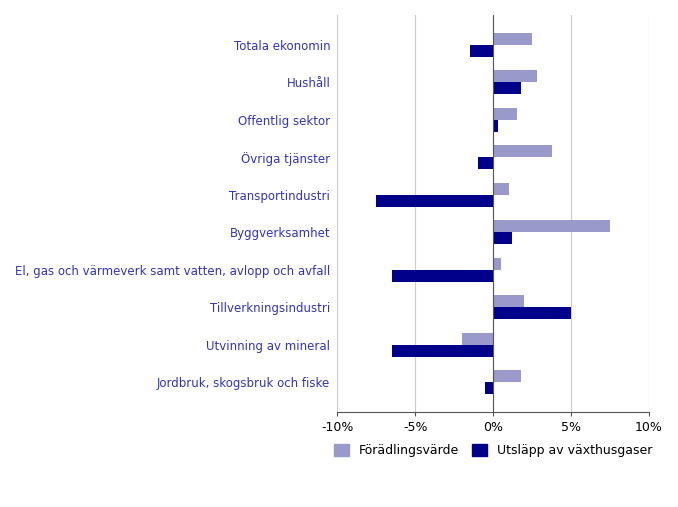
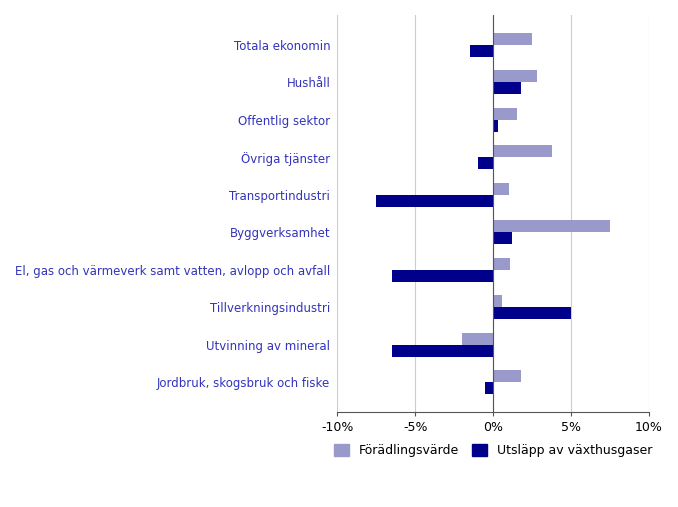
Förädlingsvärde/El, gas och värmeverk samt vatten, avlopp och avfall: 0.5% -> 1.1%
Förädlingsvärde/Tillverkningsindustri: 2.0% -> 0.6%
